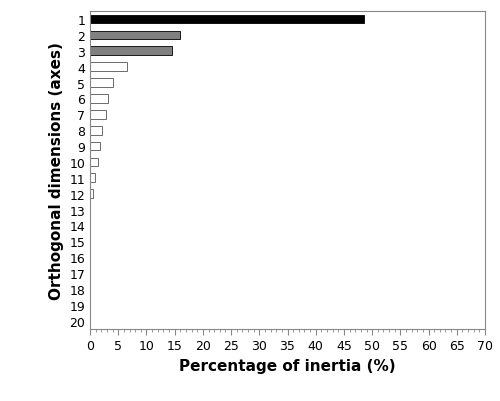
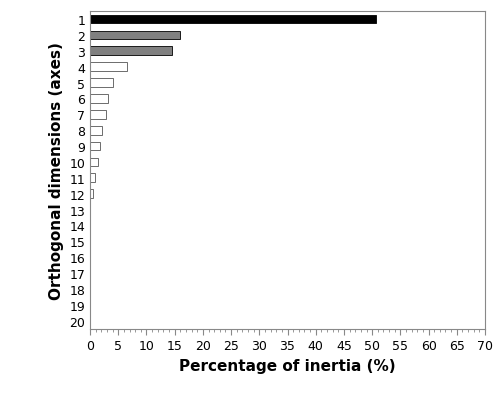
1: 48.5 -> 50.6
